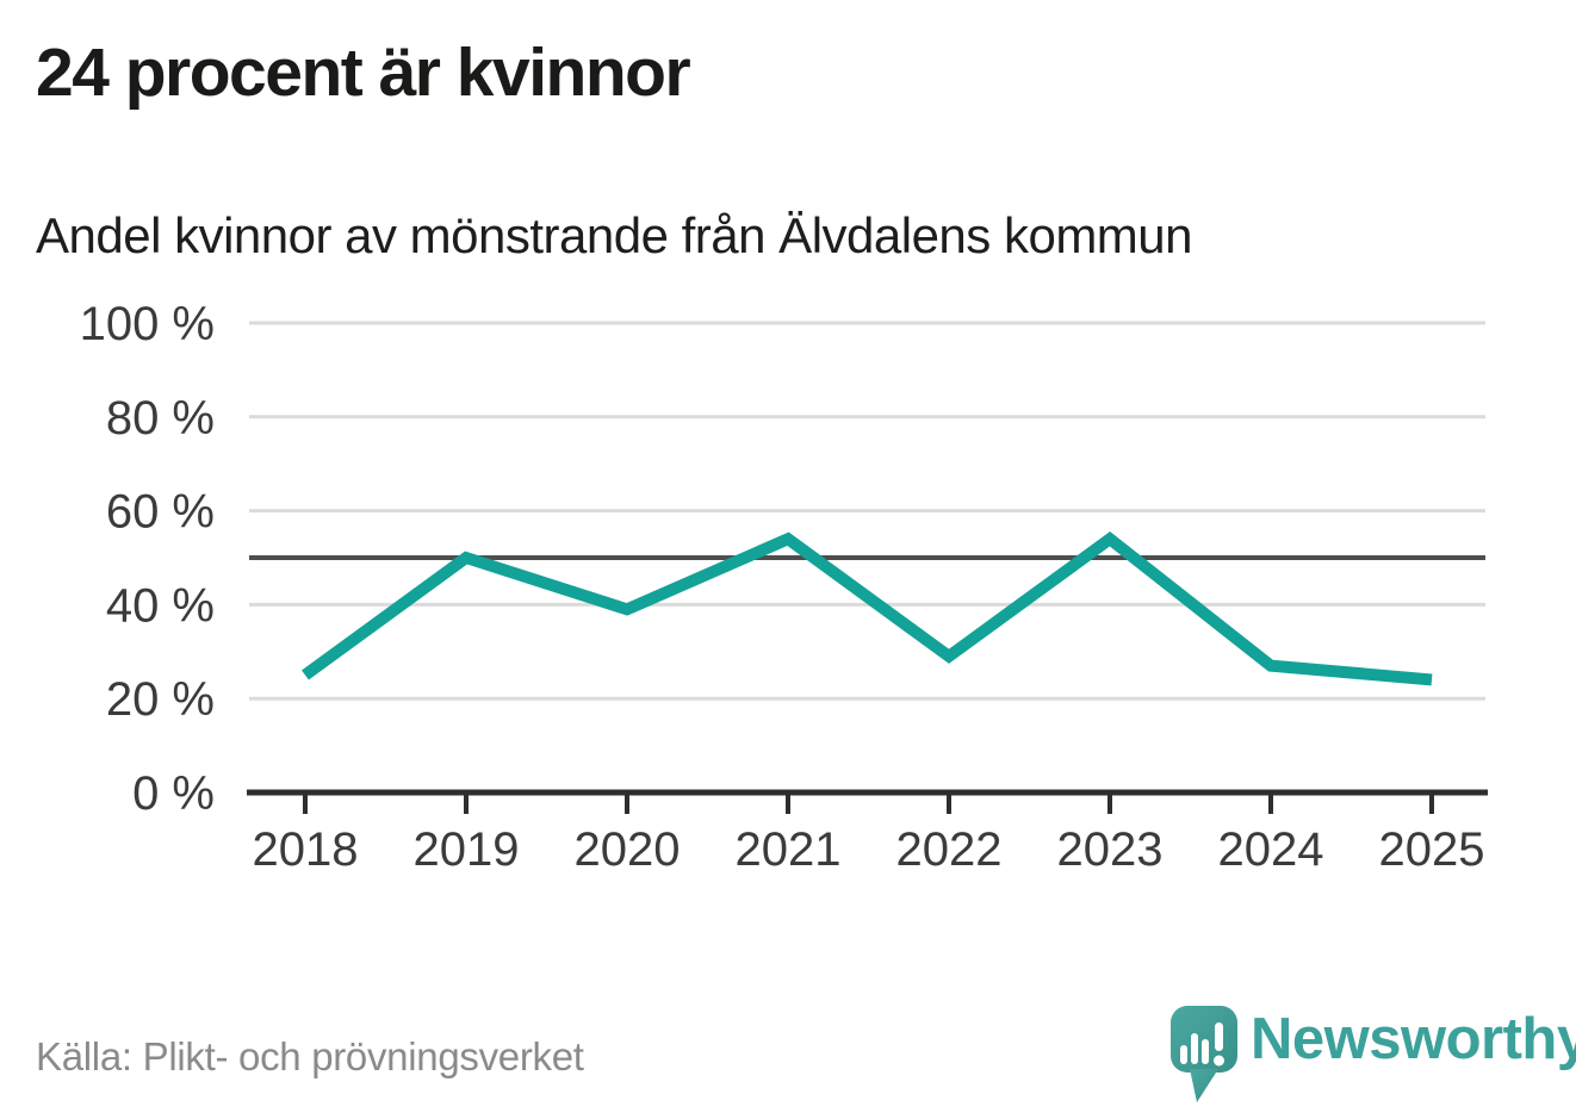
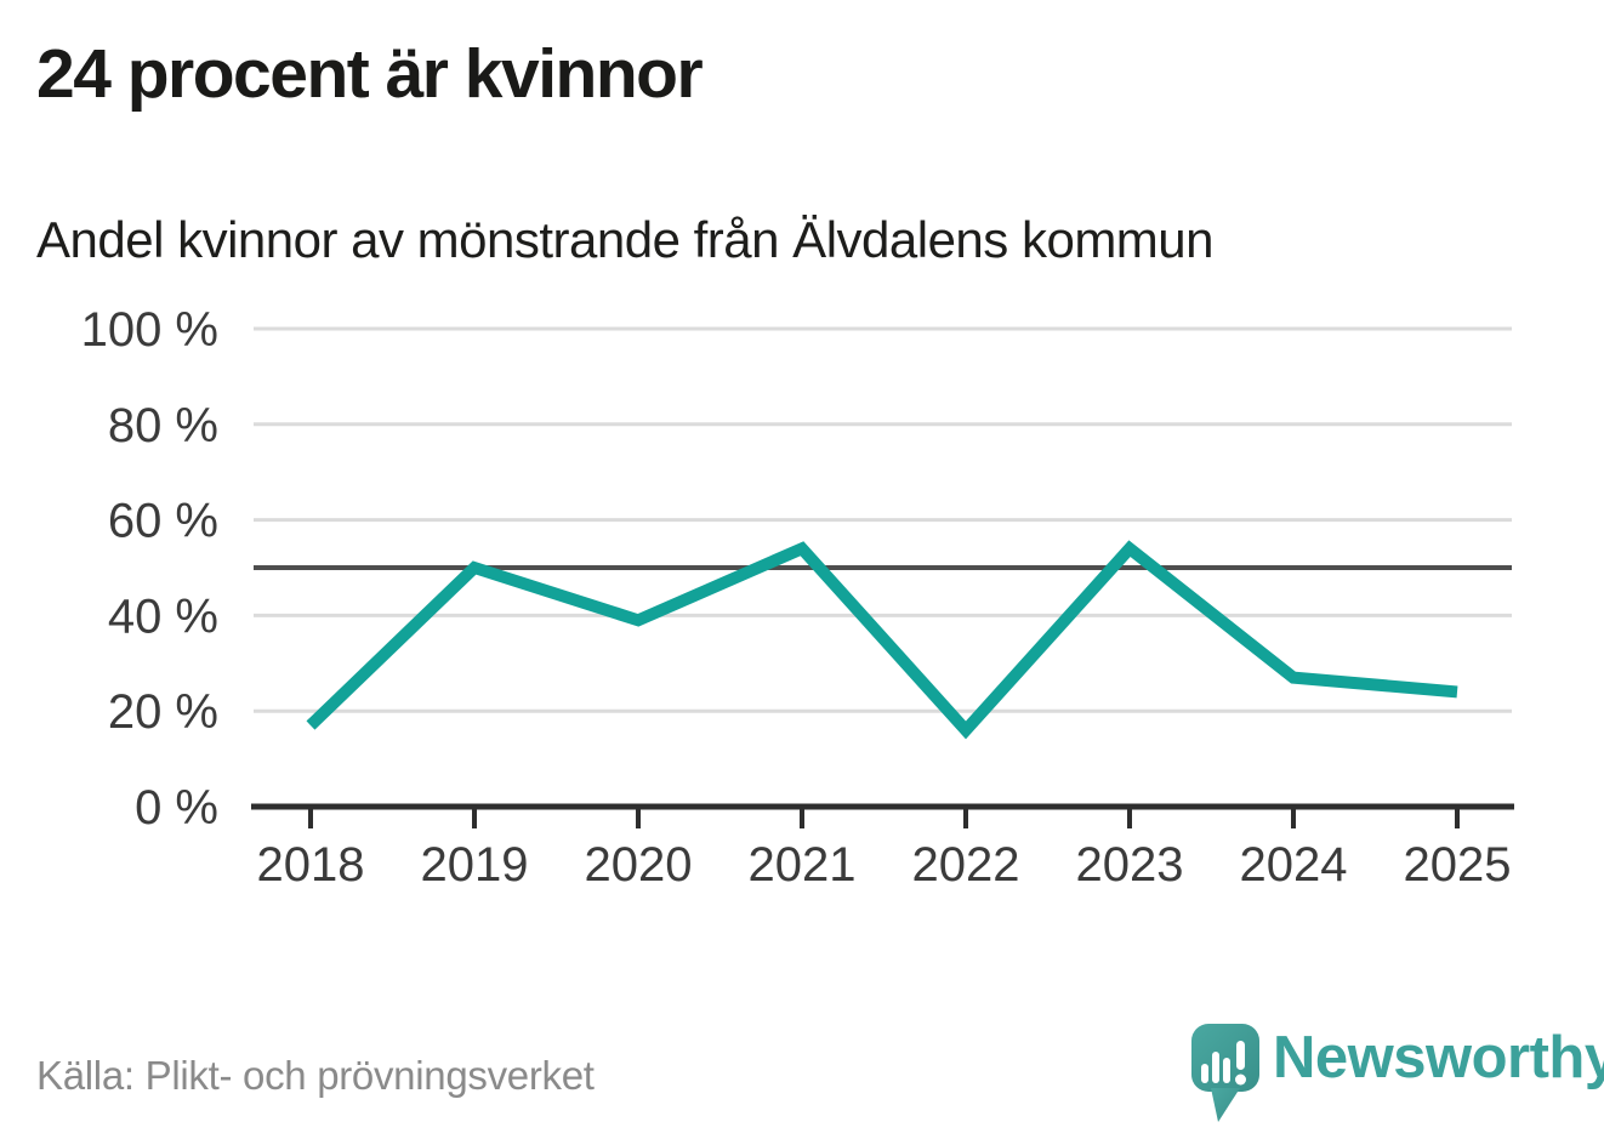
2018: 25% -> 17%
2022: 29% -> 16%
